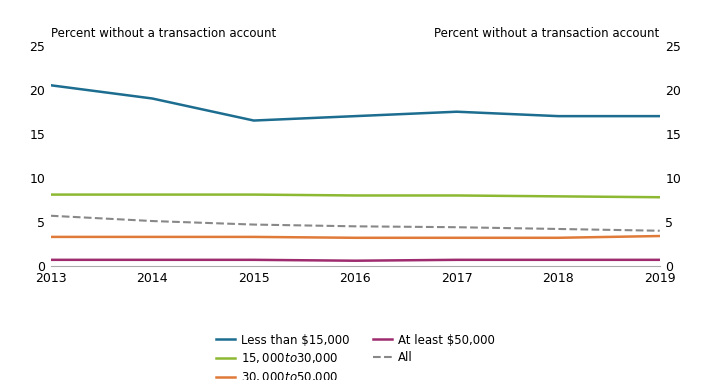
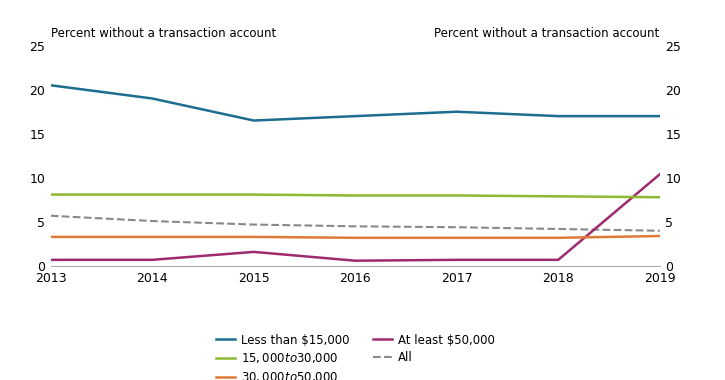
At least $50,000/2015: 0.7 -> 1.6
At least $50,000/2019: 0.7 -> 10.4
